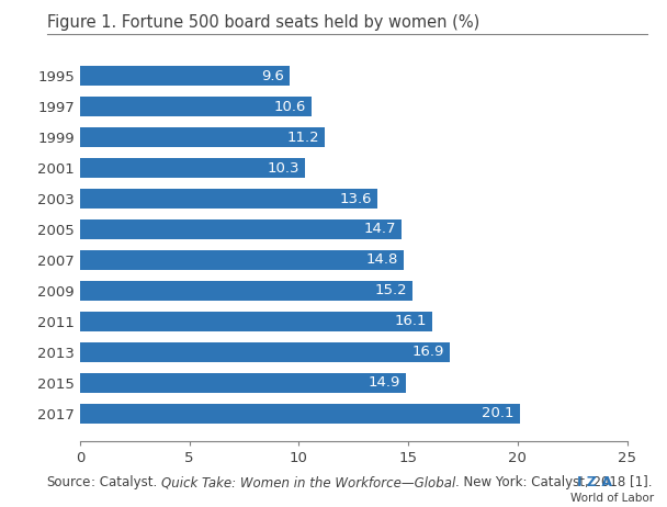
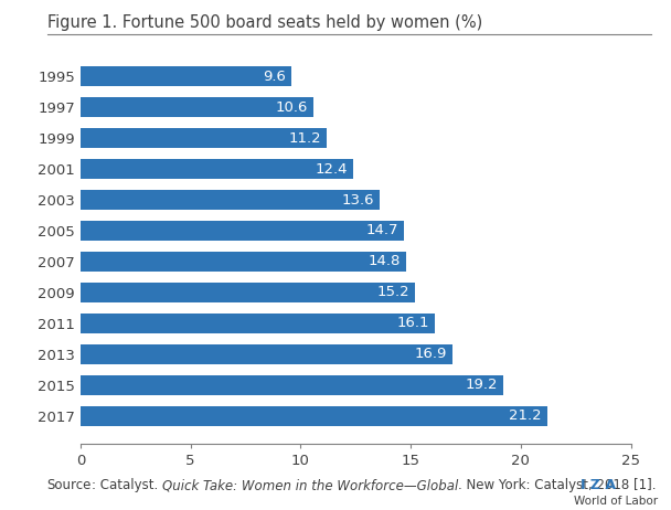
2001: 10.3 -> 12.4
2015: 14.9 -> 19.2
2017: 20.1 -> 21.2
